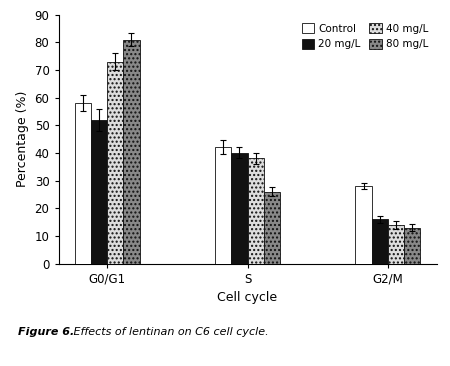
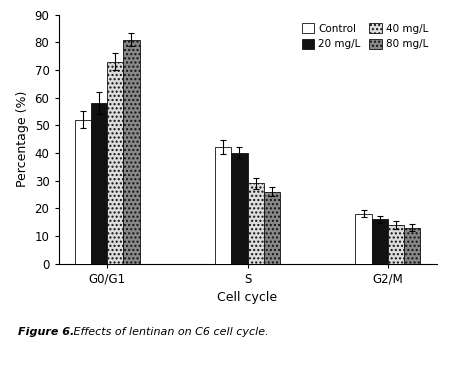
Control/G0/G1: 58 -> 52
20 mg/L/G0/G1: 52 -> 58
40 mg/L/S: 38 -> 29
Control/G2/M: 28 -> 18
